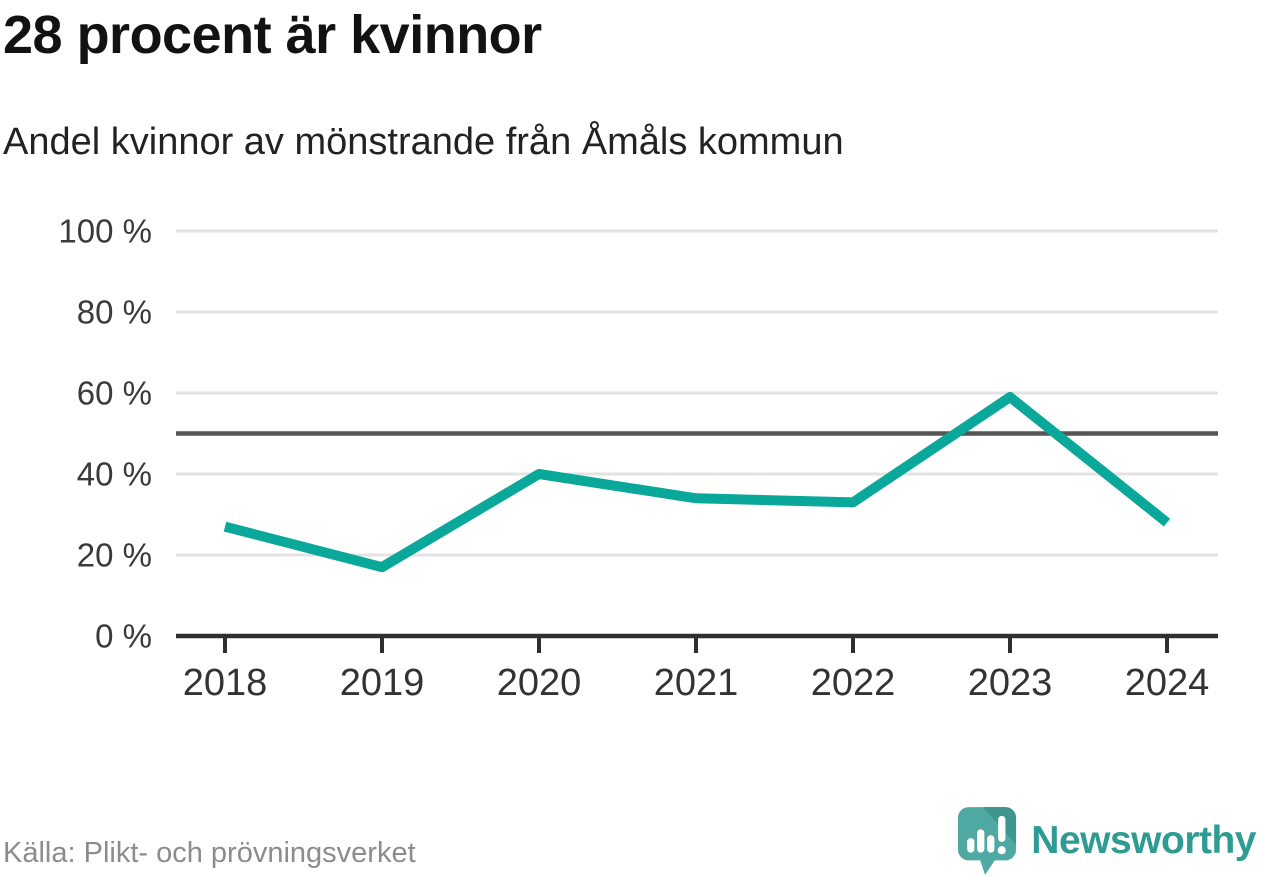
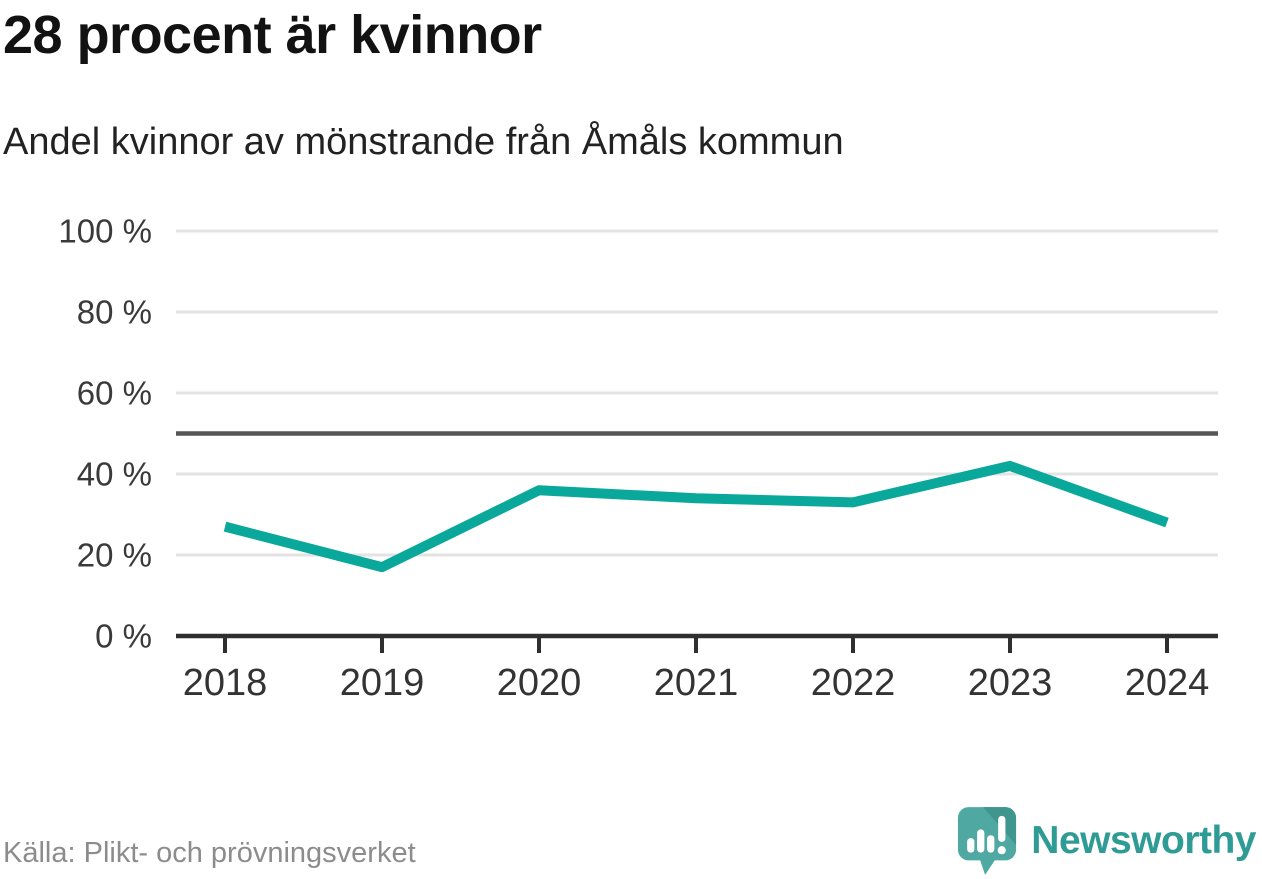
2020: 40% -> 36%
2023: 59% -> 42%
